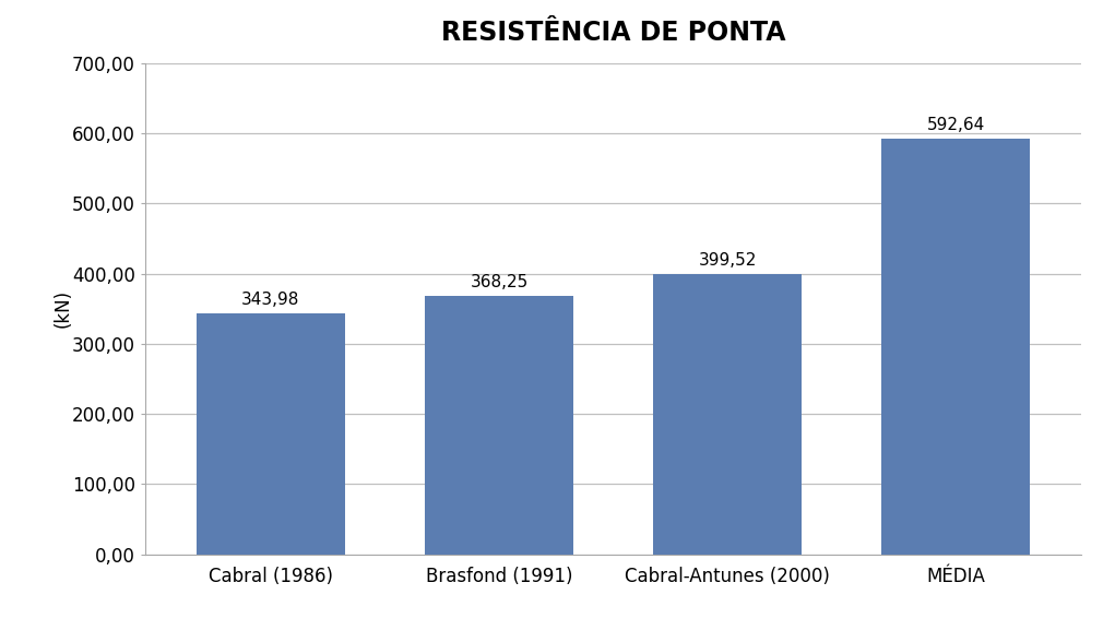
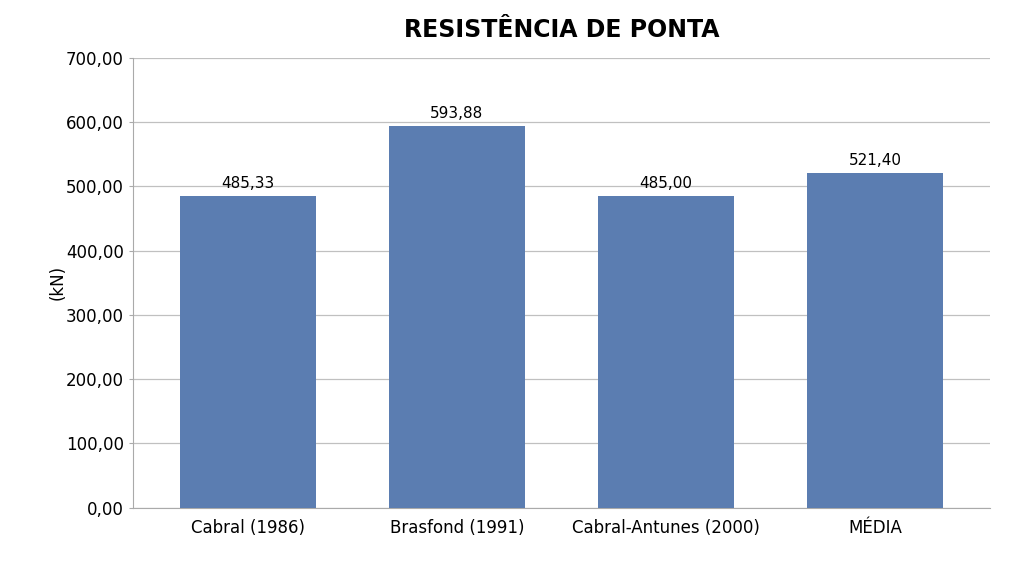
Cabral (1986): 343,98 -> 485,33
Brasfond (1991): 368,25 -> 593,88
Cabral-Antunes (2000): 399,52 -> 485,00
MÉDIA: 592,64 -> 521,40
